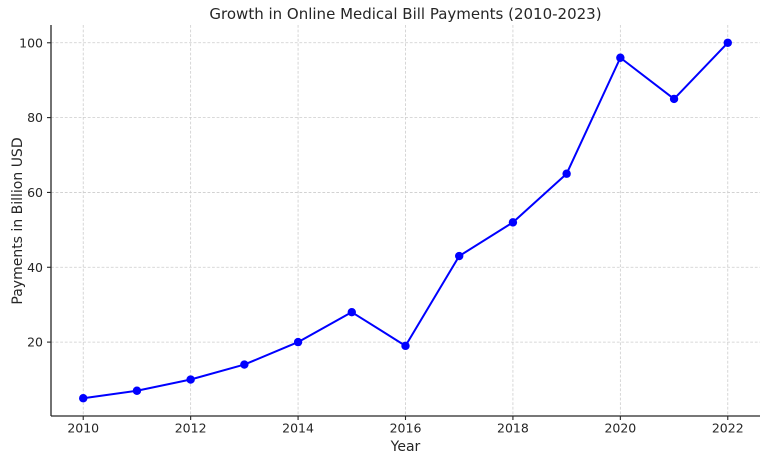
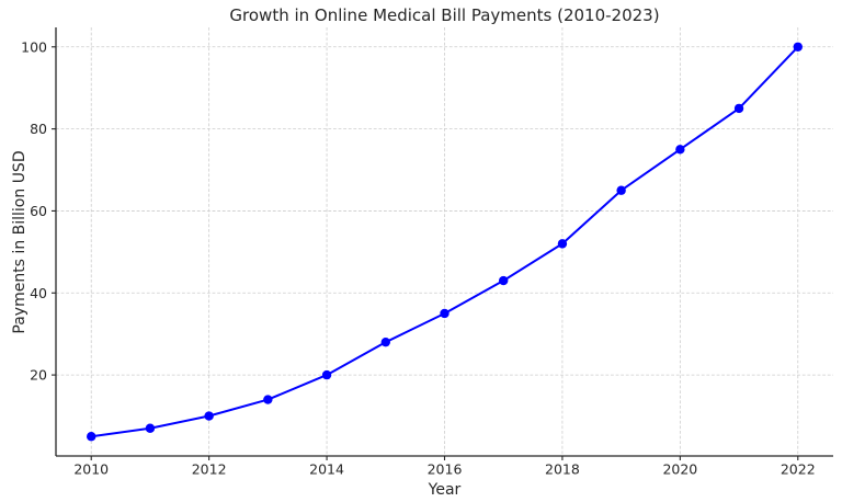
2016: 19 -> 35
2020: 96 -> 75
